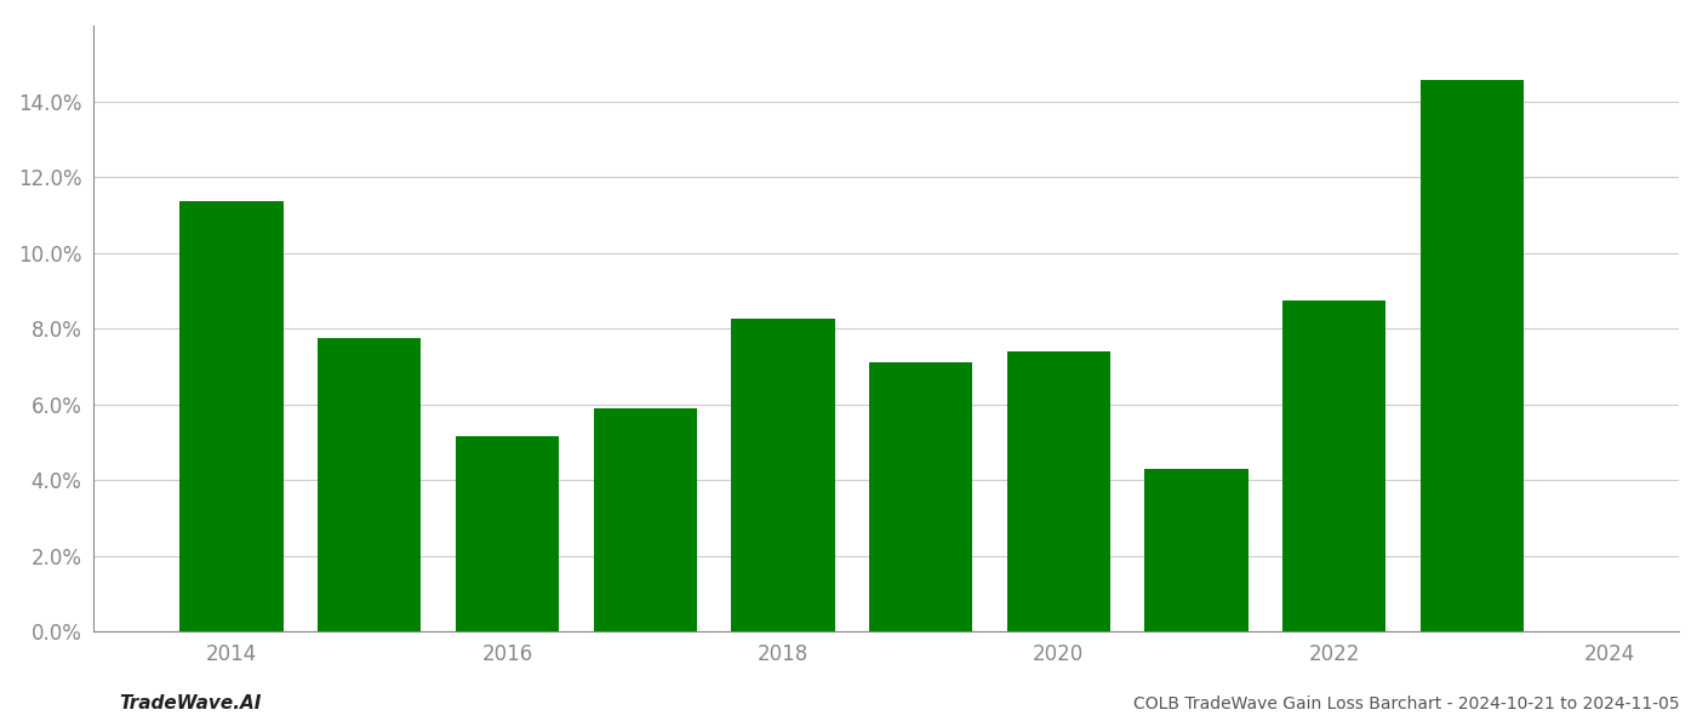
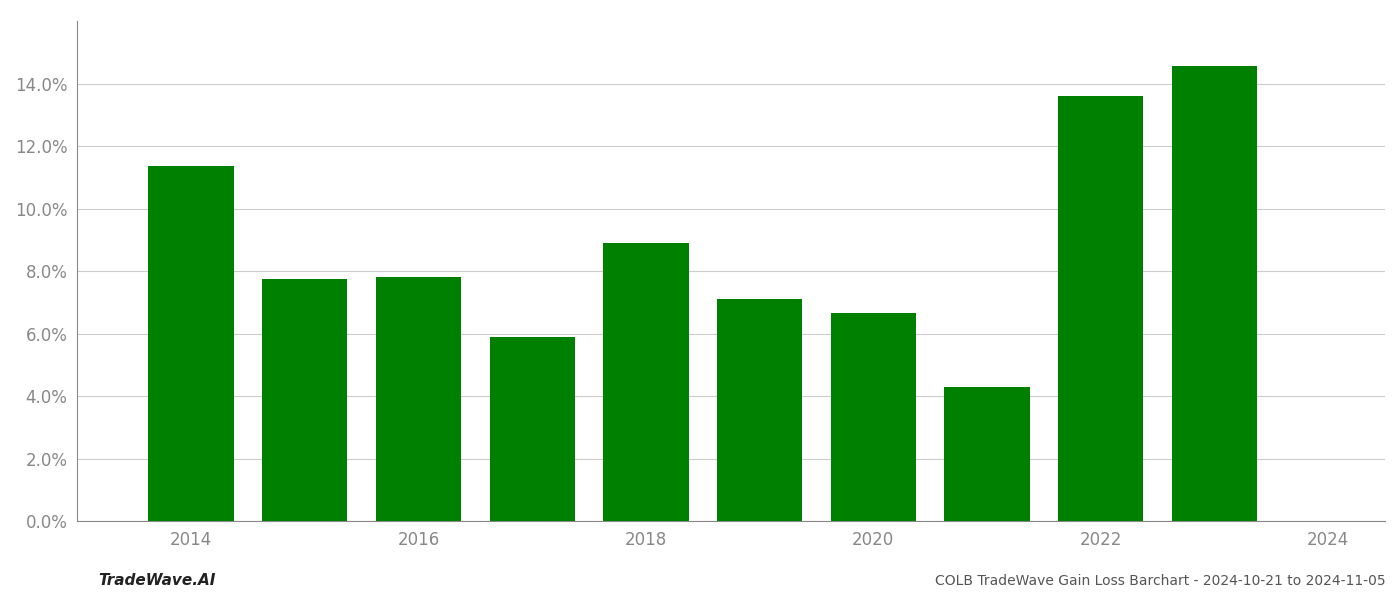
2016: 5.15% -> 7.80%
2018: 8.25% -> 8.90%
2020: 7.40% -> 6.65%
2022: 8.75% -> 13.60%
